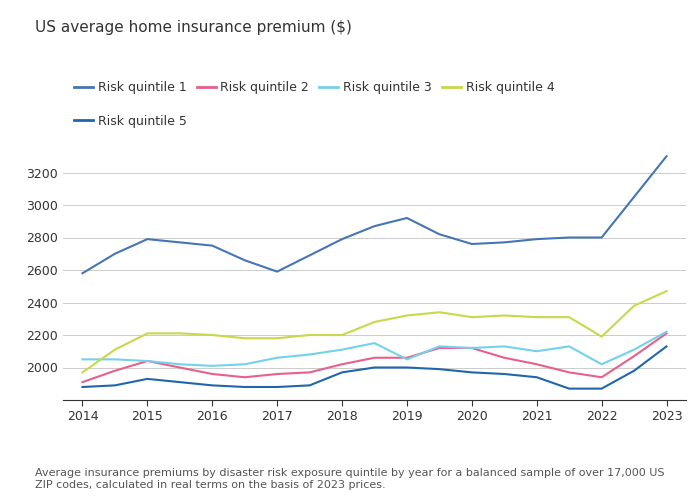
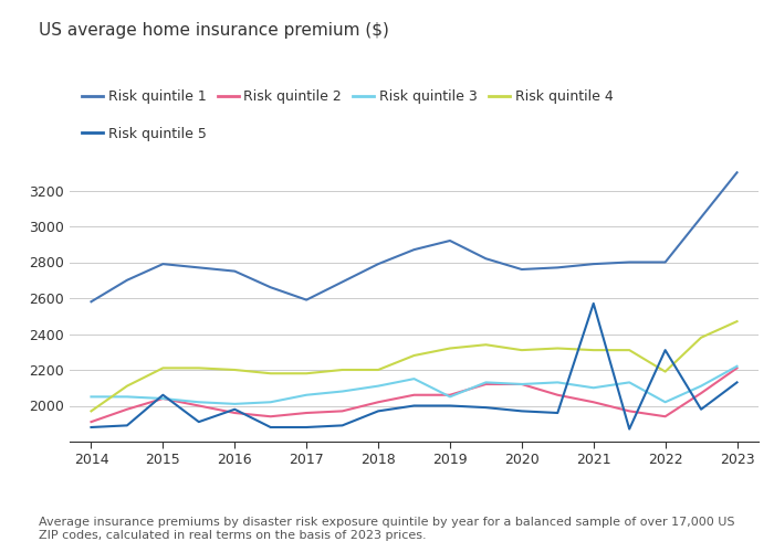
Risk quintile 5/2015: 1930 -> 2060
Risk quintile 5/2016: 1890 -> 1980
Risk quintile 5/2021: 1940 -> 2570
Risk quintile 5/2022: 1870 -> 2310
